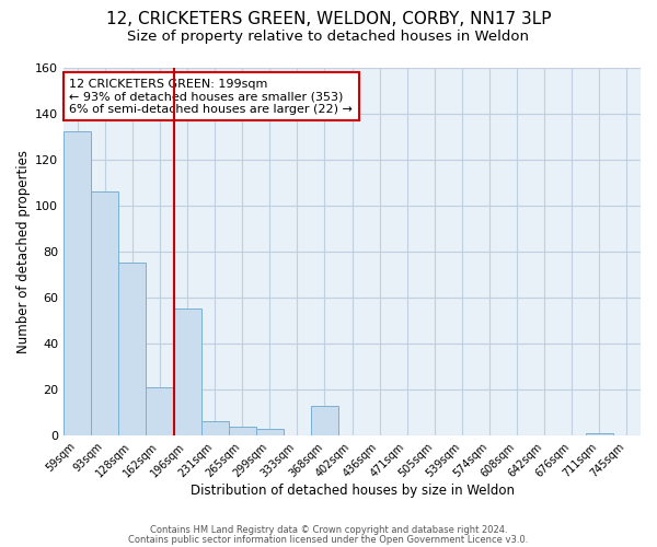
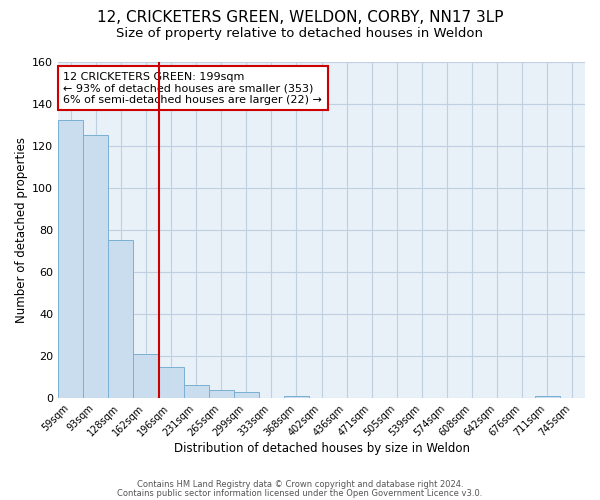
93sqm: 106 -> 125
196sqm: 55 -> 15
368sqm: 13 -> 1
